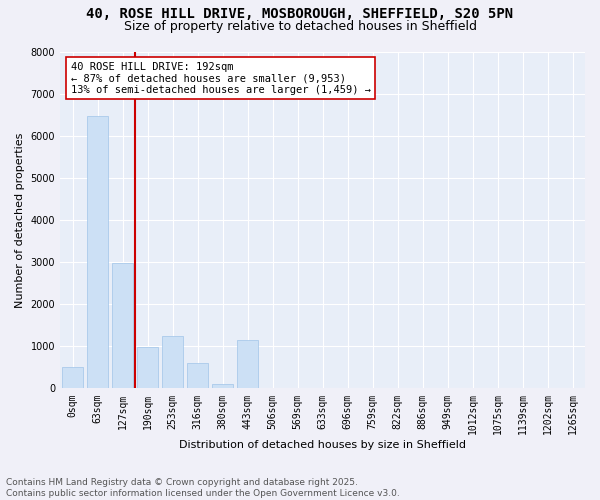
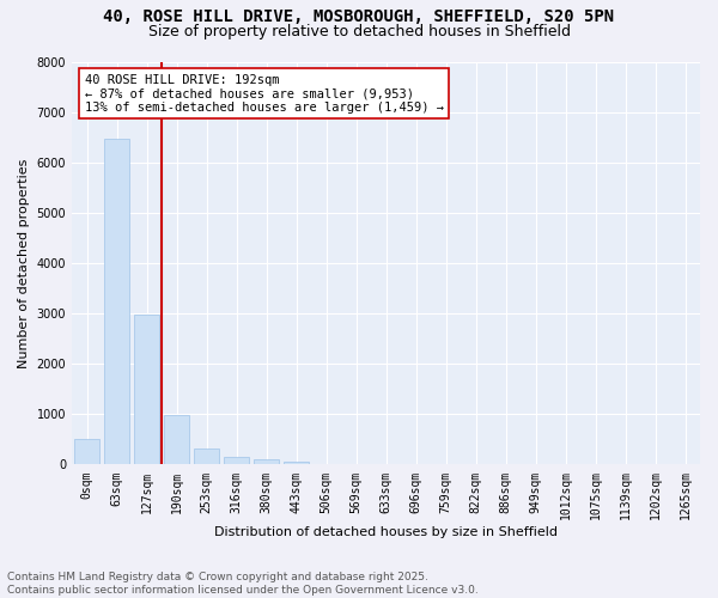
253sqm: 1250 -> 330
316sqm: 600 -> 160
443sqm: 1150 -> 60
